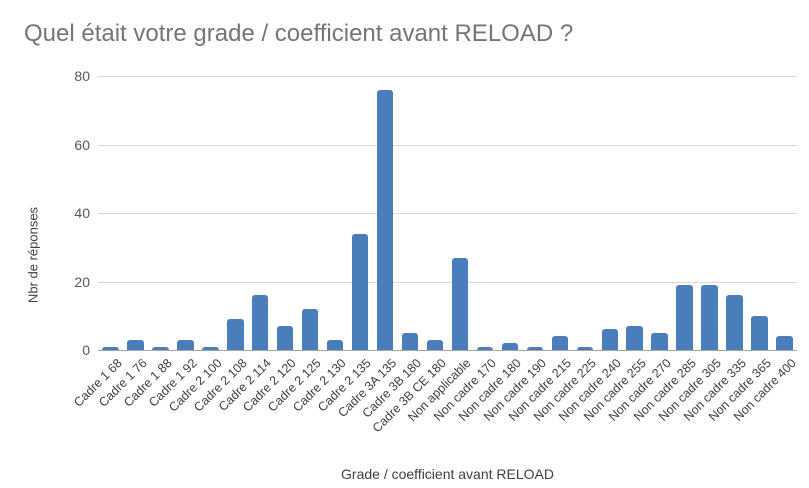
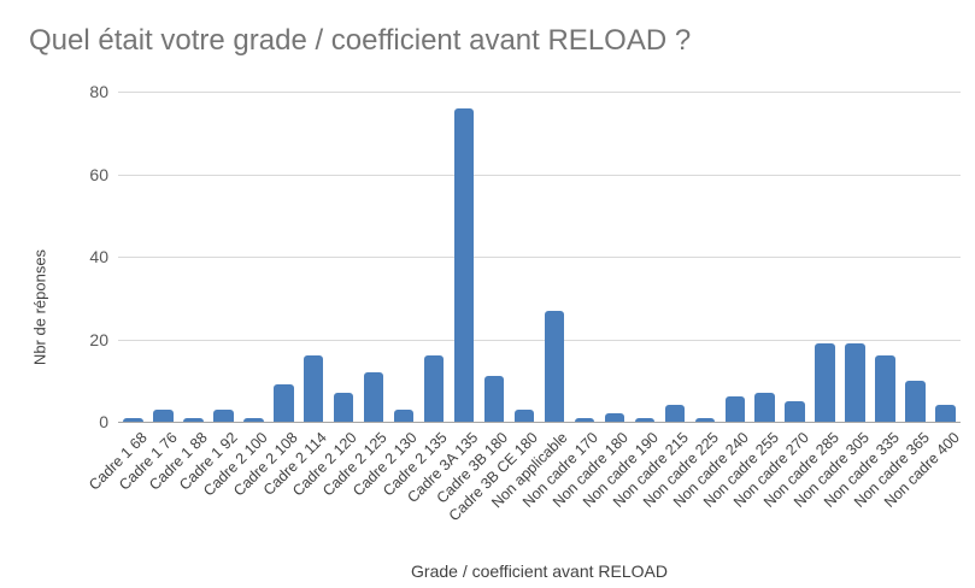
Cadre 2 135: 34 -> 16
Cadre 3B 180: 5 -> 11
